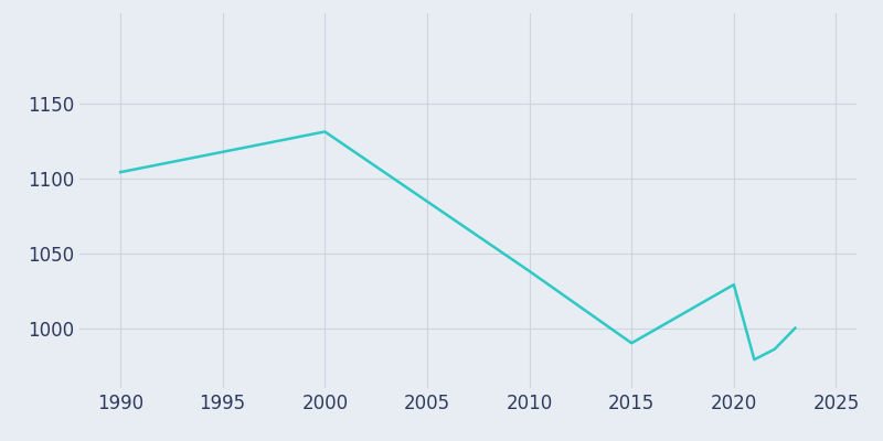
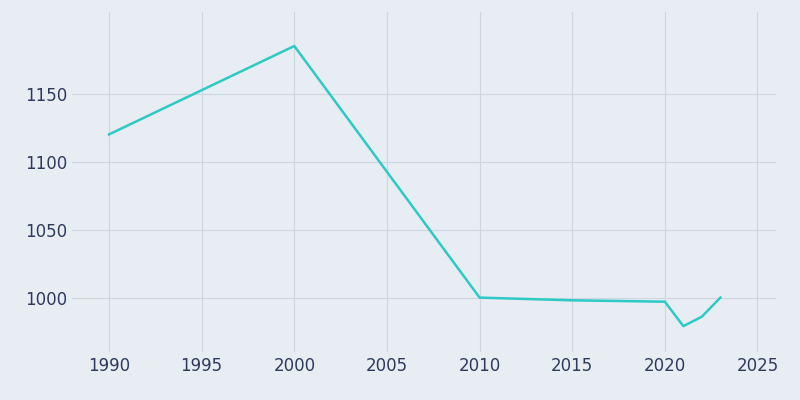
1990: 1104 -> 1120
2000: 1131 -> 1185
2010: 1038 -> 1000
2015: 990 -> 998
2020: 1029 -> 997
